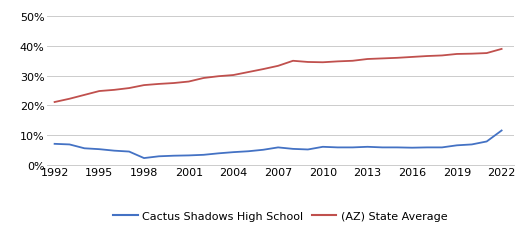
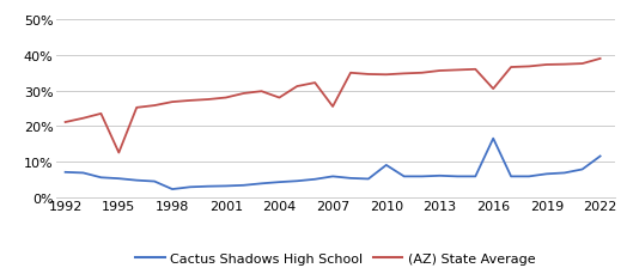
(AZ) State Average/1995: 24.8% -> 12.5%
(AZ) State Average/2004: 30.2% -> 28.0%
(AZ) State Average/2007: 33.3% -> 25.5%
Cactus Shadows High School/2010: 6.0% -> 9.0%
Cactus Shadows High School/2016: 5.7% -> 16.5%
(AZ) State Average/2016: 36.3% -> 30.5%
